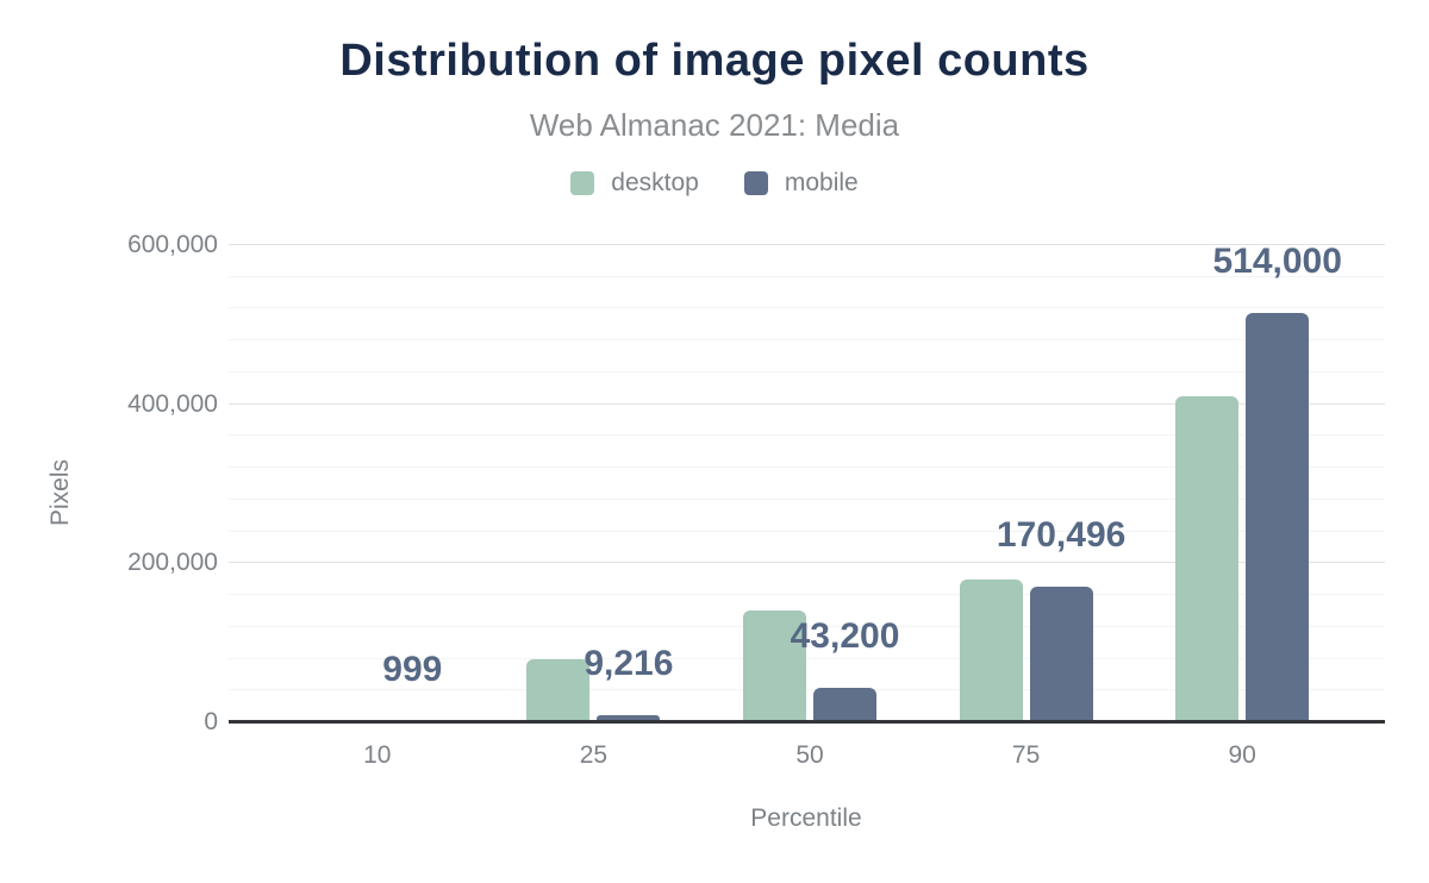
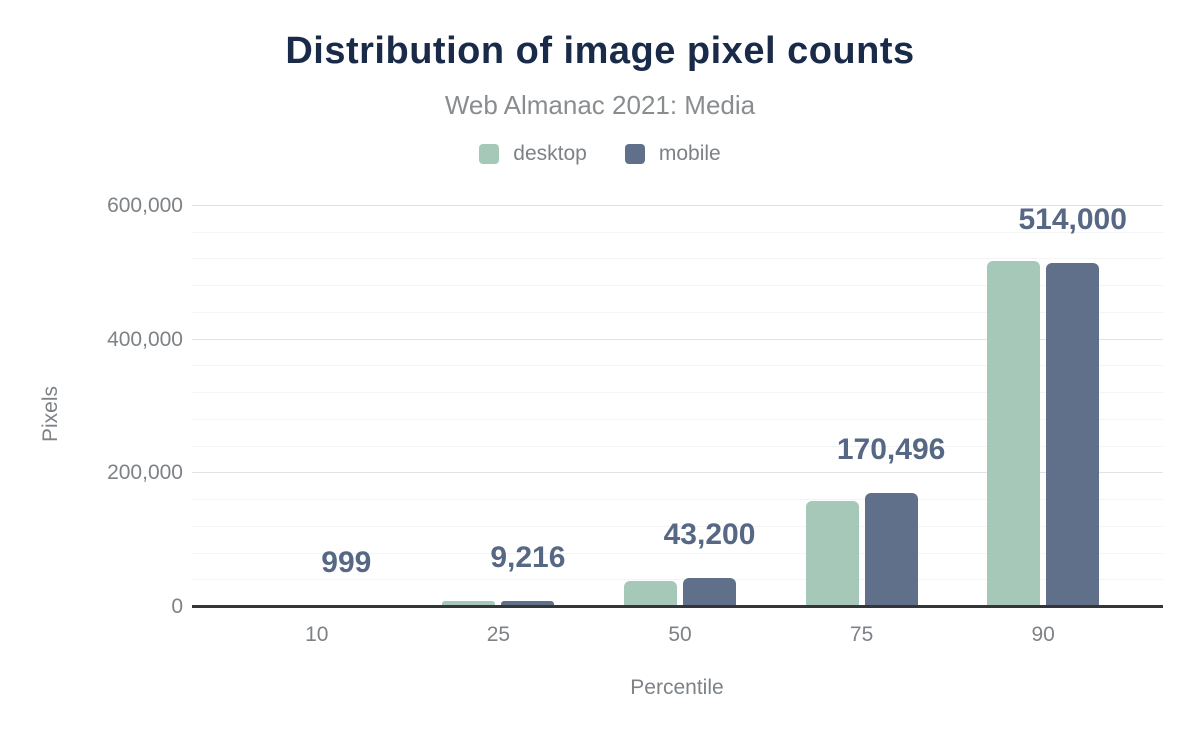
desktop/25: 80000 -> 10000
desktop/50: 140000 -> 40000
desktop/75: 180000 -> 160000
desktop/90: 410000 -> 520000
